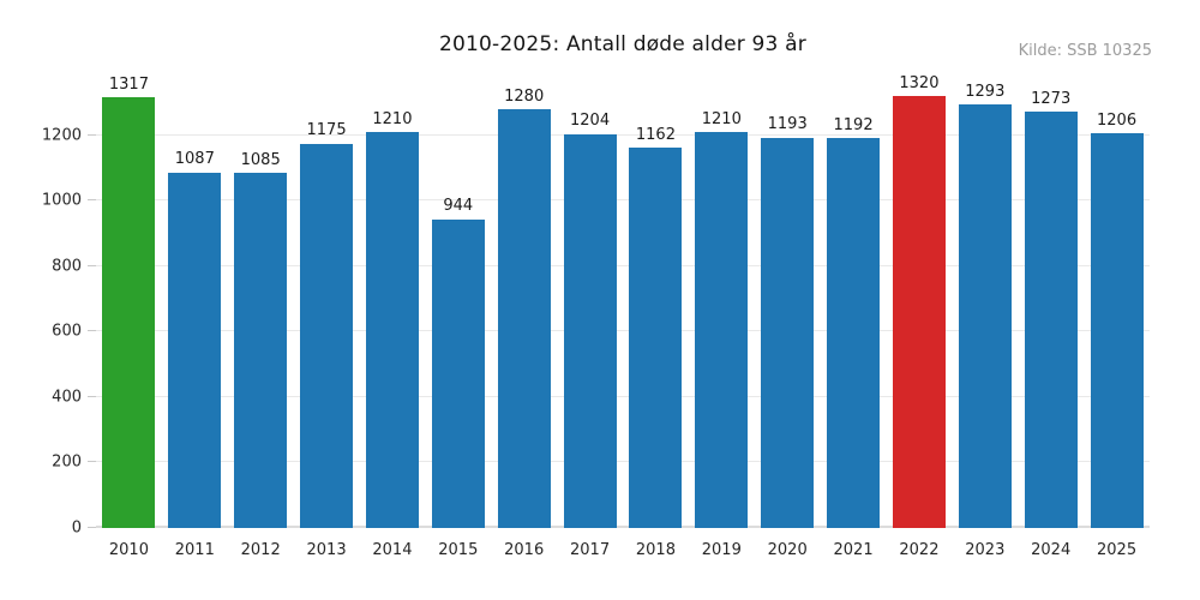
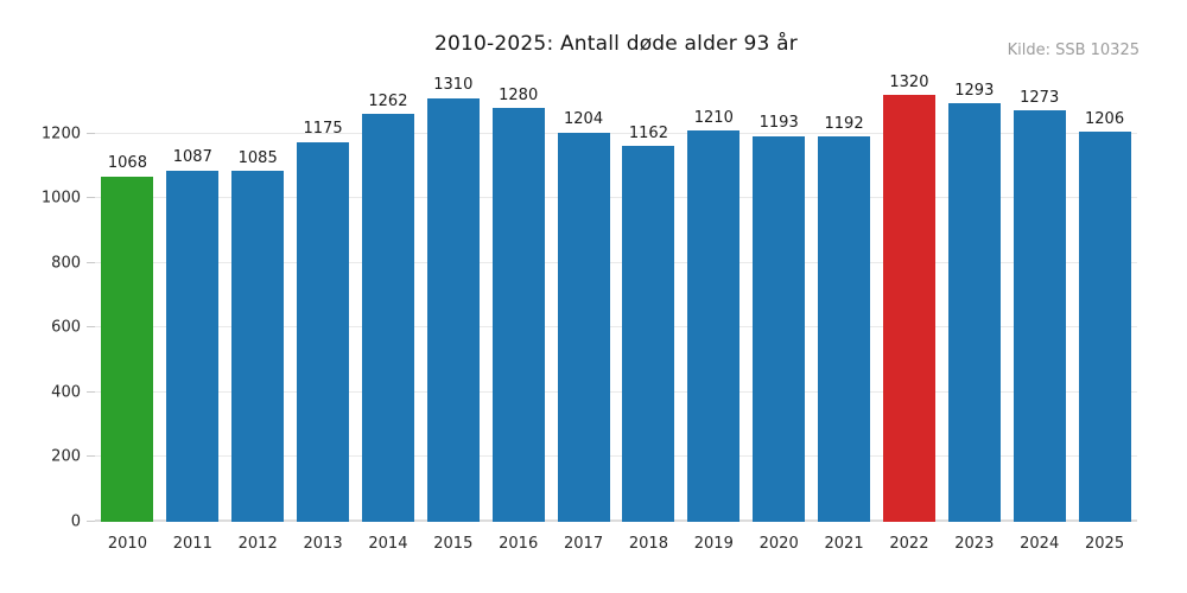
2010: 1317 -> 1068
2014: 1210 -> 1262
2015: 944 -> 1310
